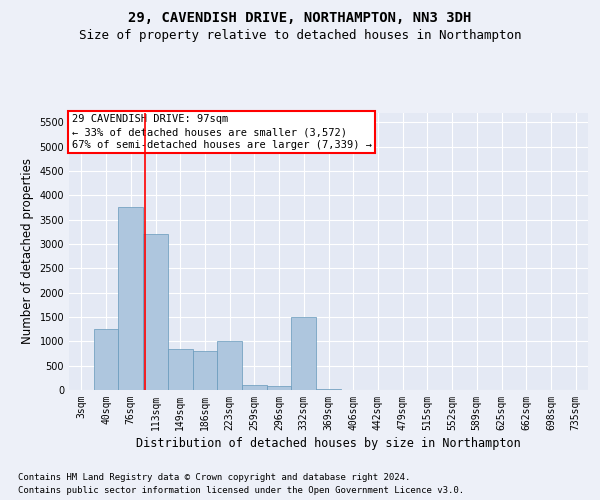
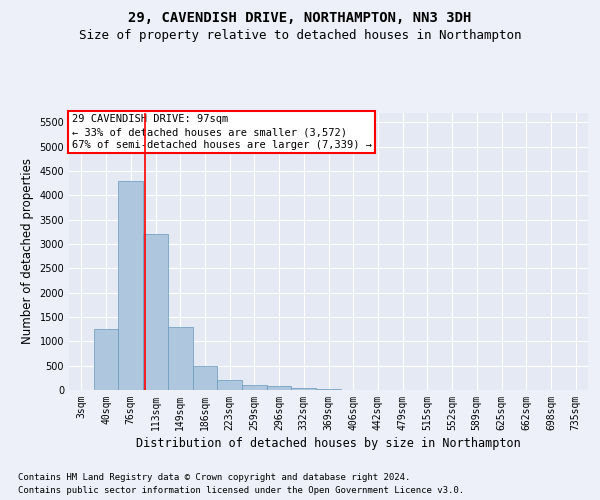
76sqm: 3750 -> 4300
149sqm: 850 -> 1300
186sqm: 800 -> 500
223sqm: 1000 -> 200
332sqm: 1500 -> 50
